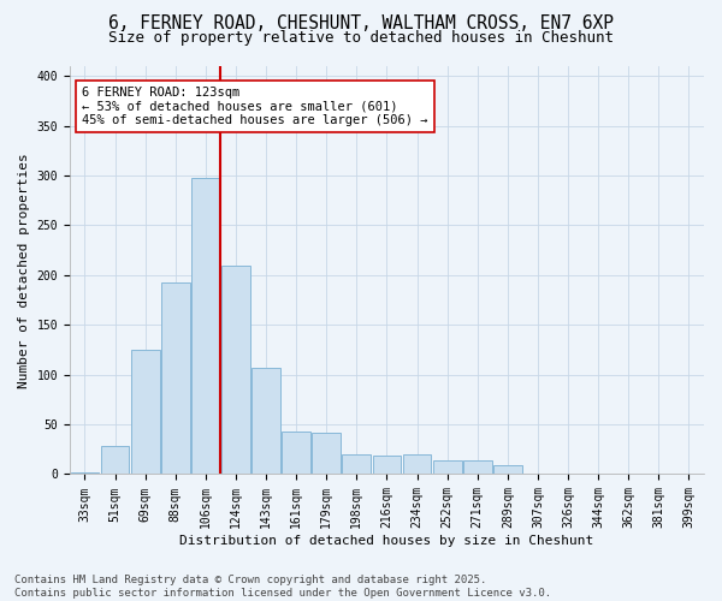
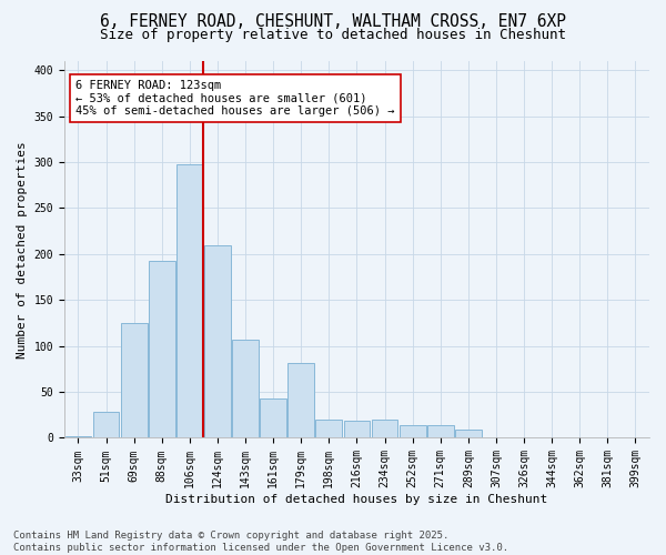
179sqm: 42 -> 82
